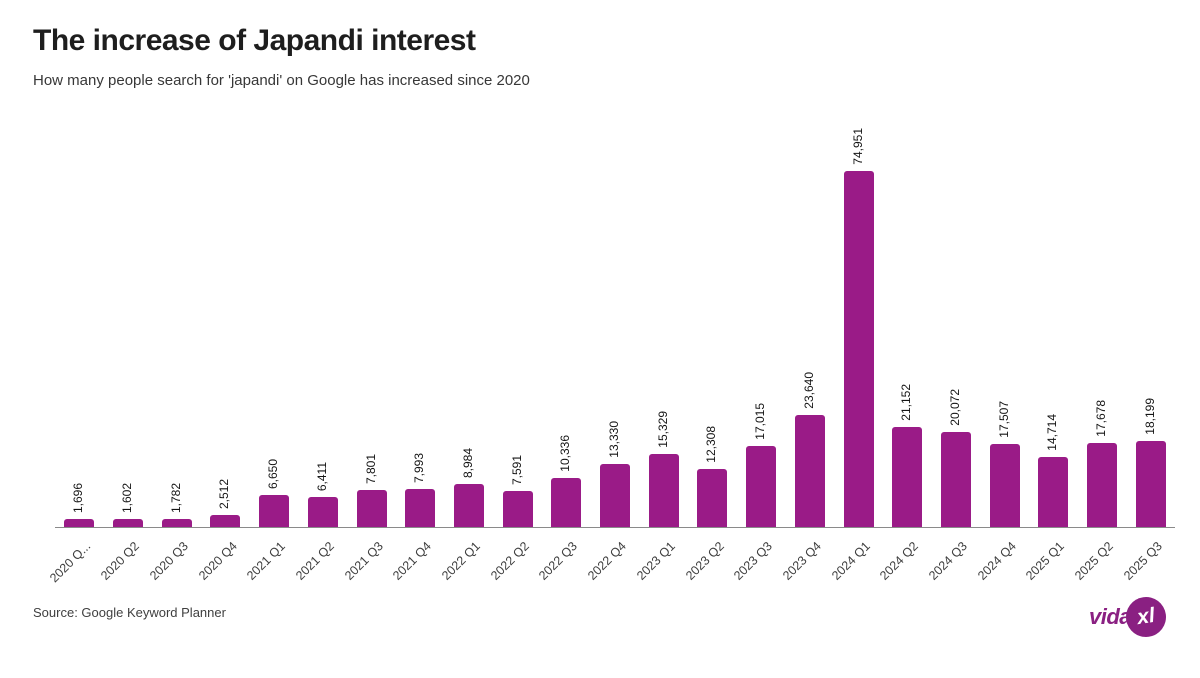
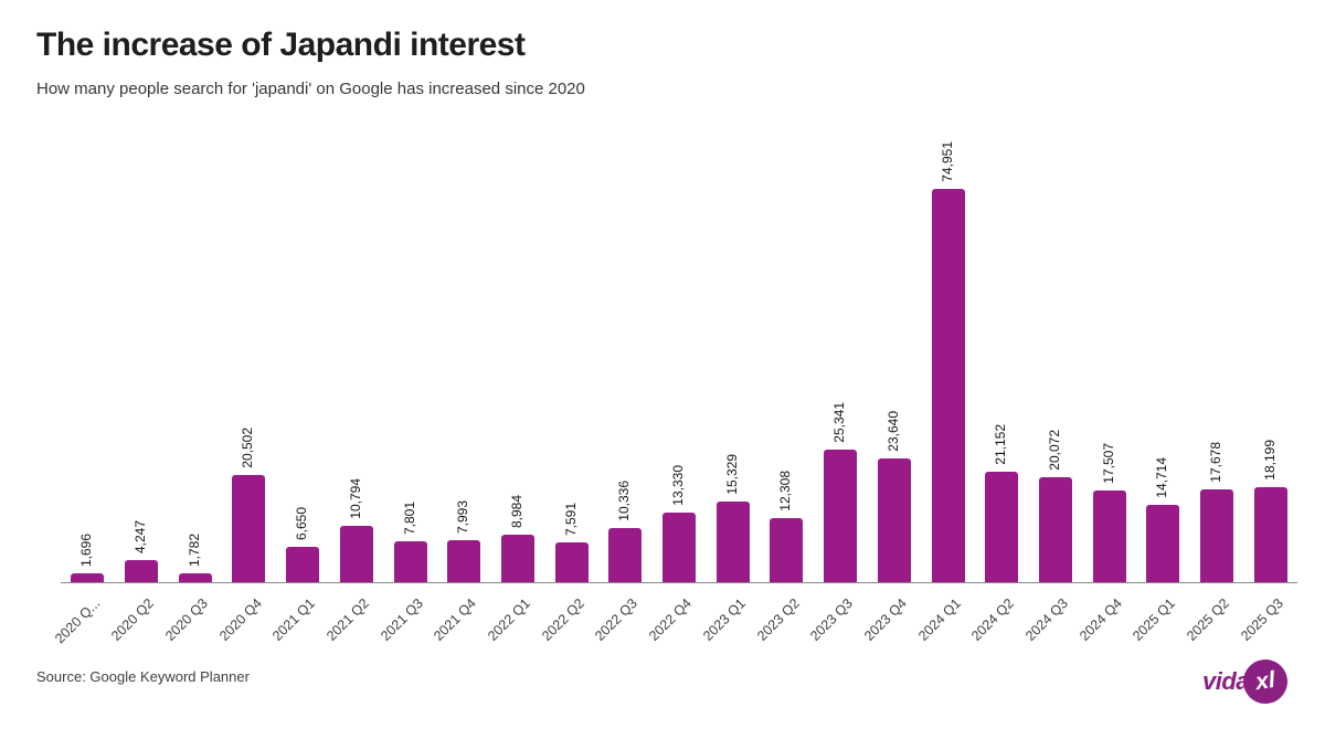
2020 Q2: 1,602 -> 4,247
2020 Q4: 2,512 -> 20,502
2021 Q2: 6,411 -> 10,794
2023 Q3: 17,015 -> 25,341
